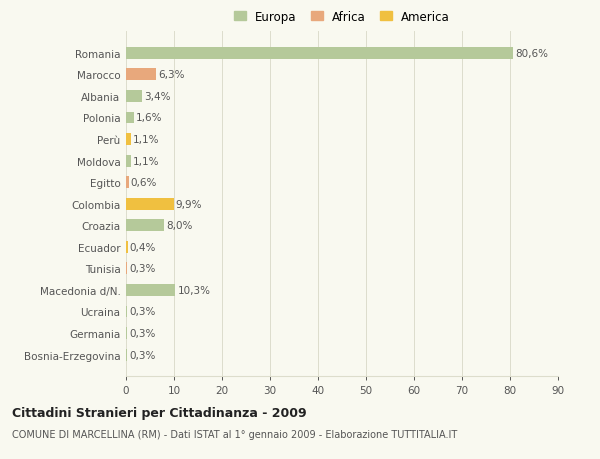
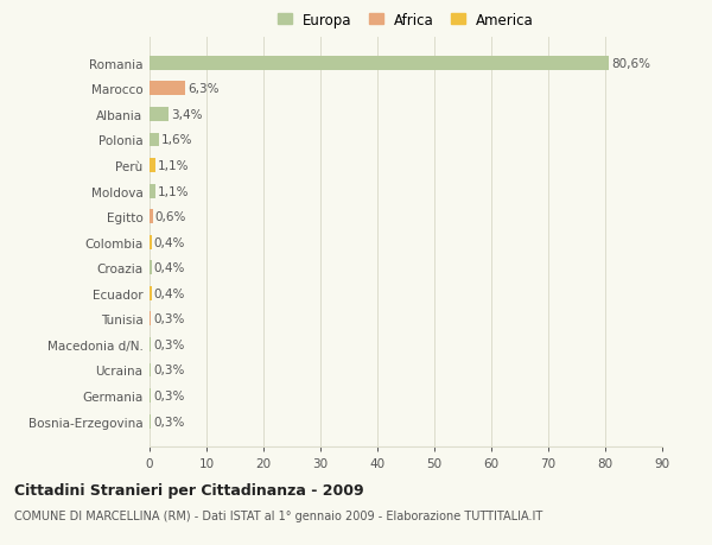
Colombia: 9,9% -> 0,4%
Croazia: 8,0% -> 0,4%
Macedonia d/N.: 10,3% -> 0,3%
